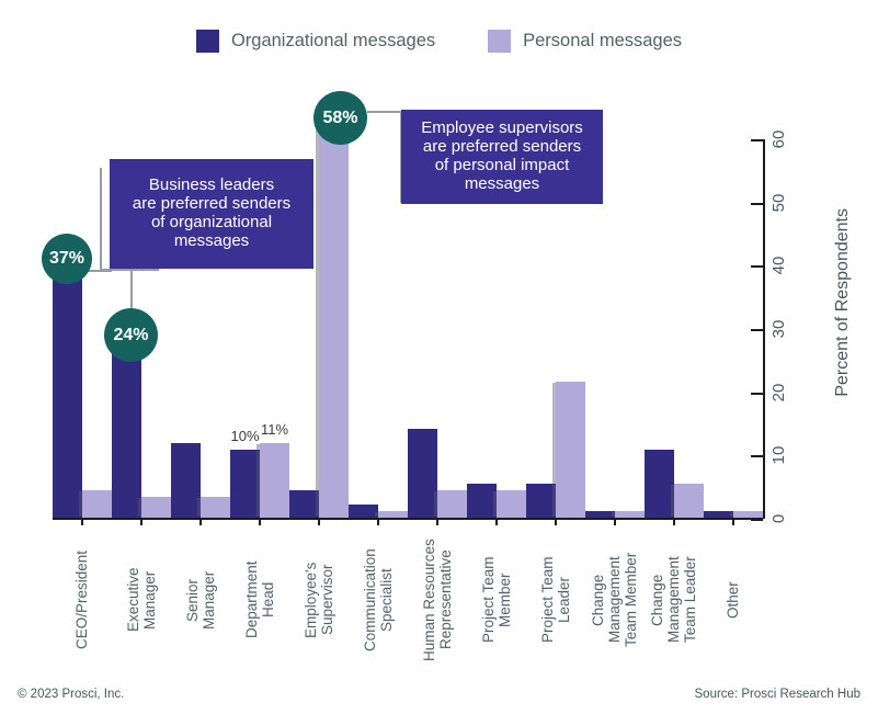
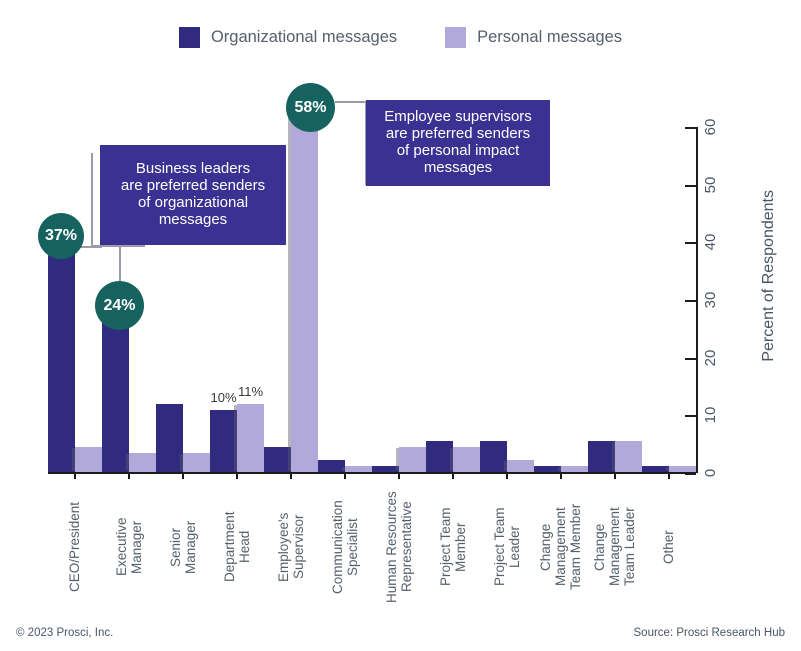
Organizational messages/Human Resources Representative: 13 -> 1
Personal messages/Project Team Leader: 20 -> 2
Organizational messages/Change Management Team Leader: 10 -> 5
